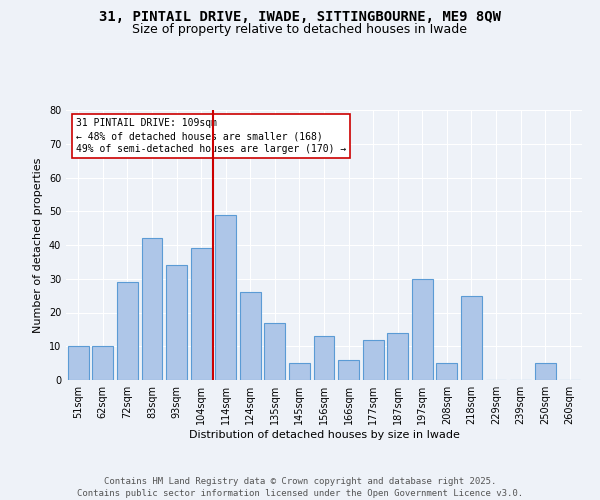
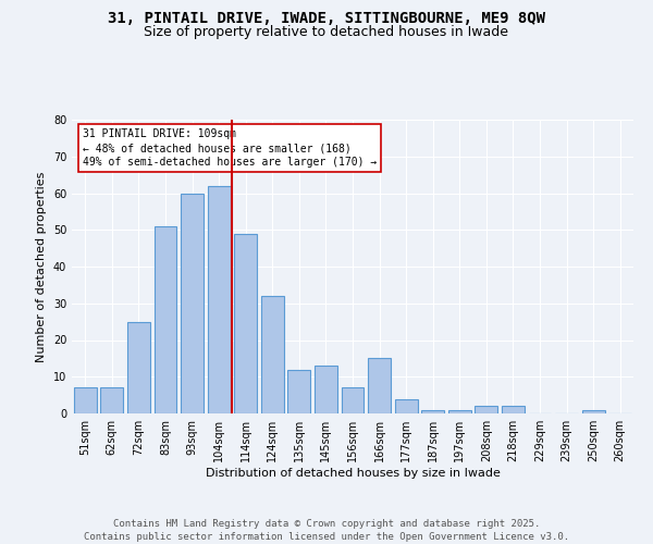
51sqm: 10 -> 7
62sqm: 10 -> 7
72sqm: 29 -> 25
83sqm: 42 -> 51
93sqm: 34 -> 60
104sqm: 39 -> 62
124sqm: 26 -> 32
135sqm: 17 -> 12
145sqm: 5 -> 13
156sqm: 13 -> 7
166sqm: 6 -> 15
177sqm: 12 -> 4
187sqm: 14 -> 1
197sqm: 30 -> 1
208sqm: 5 -> 2
218sqm: 25 -> 2
250sqm: 5 -> 1
